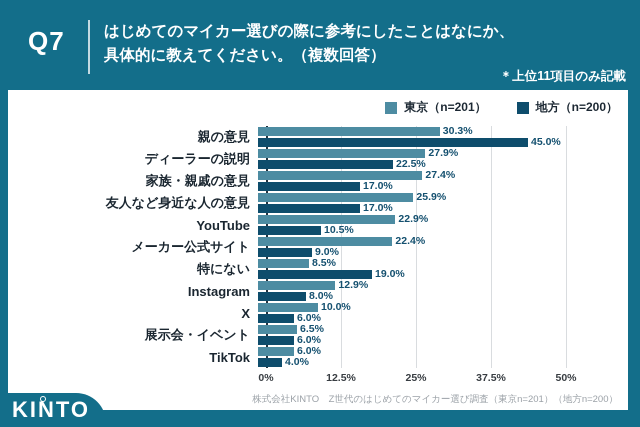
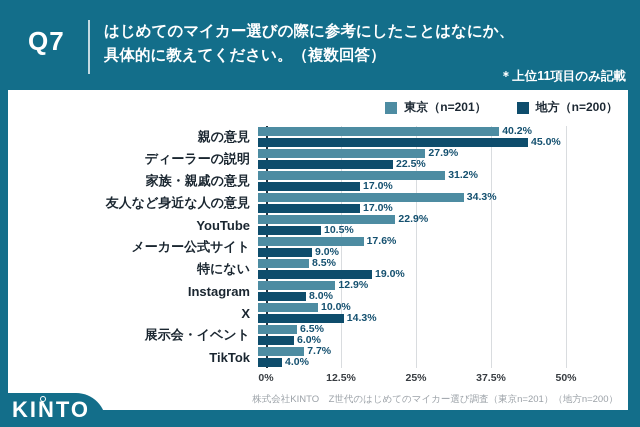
東京（n=201）/親の意見: 30.3% -> 40.2%
東京（n=201）/家族・親戚の意見: 27.4% -> 31.2%
東京（n=201）/友人など身近な人の意見: 25.9% -> 34.3%
東京（n=201）/メーカー公式サイト: 22.4% -> 17.6%
地方（n=200）/X: 6.0% -> 14.3%
東京（n=201）/TikTok: 6.0% -> 7.7%
